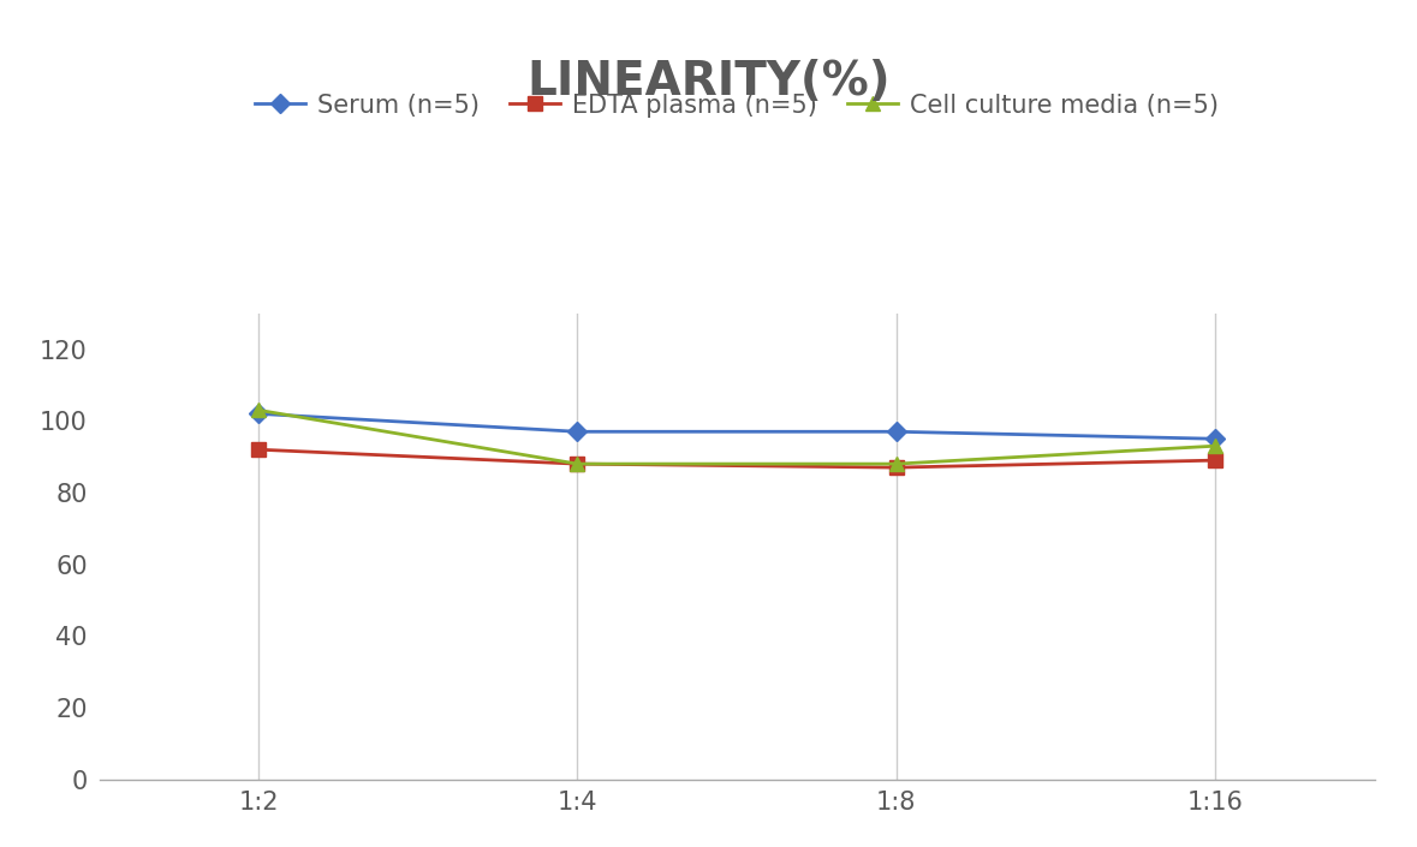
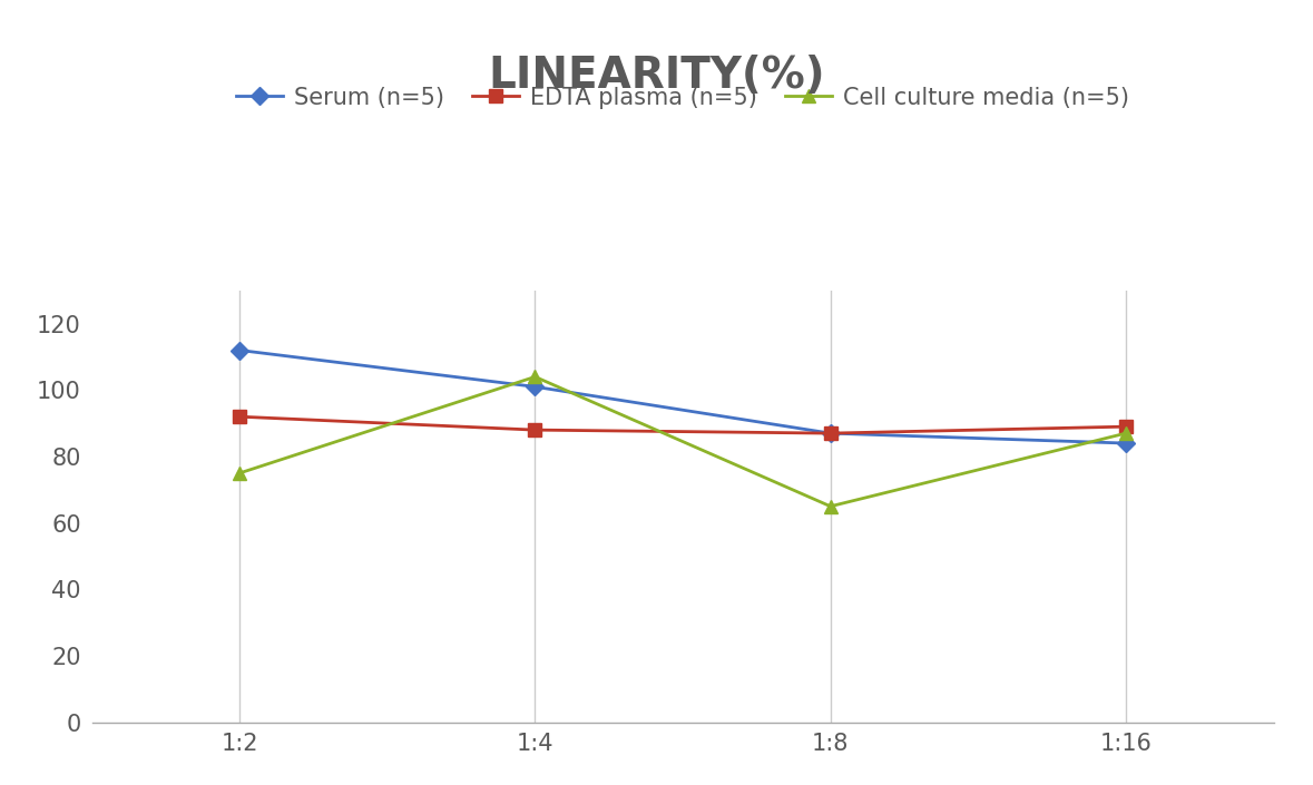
Serum (n=5)/1:2: 102 -> 112
Cell culture media (n=5)/1:2: 103 -> 75
Serum (n=5)/1:4: 97 -> 101
Cell culture media (n=5)/1:4: 88 -> 104
Serum (n=5)/1:8: 97 -> 87
Cell culture media (n=5)/1:8: 88 -> 65
Serum (n=5)/1:16: 95 -> 84
Cell culture media (n=5)/1:16: 93 -> 87
